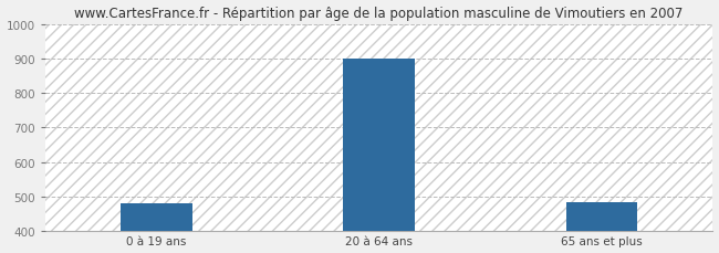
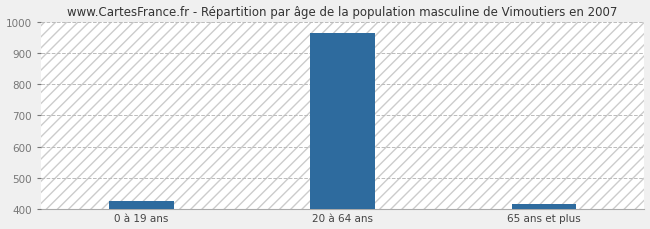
0 à 19 ans: 480 -> 425
20 à 64 ans: 900 -> 963
65 ans et plus: 485 -> 418
